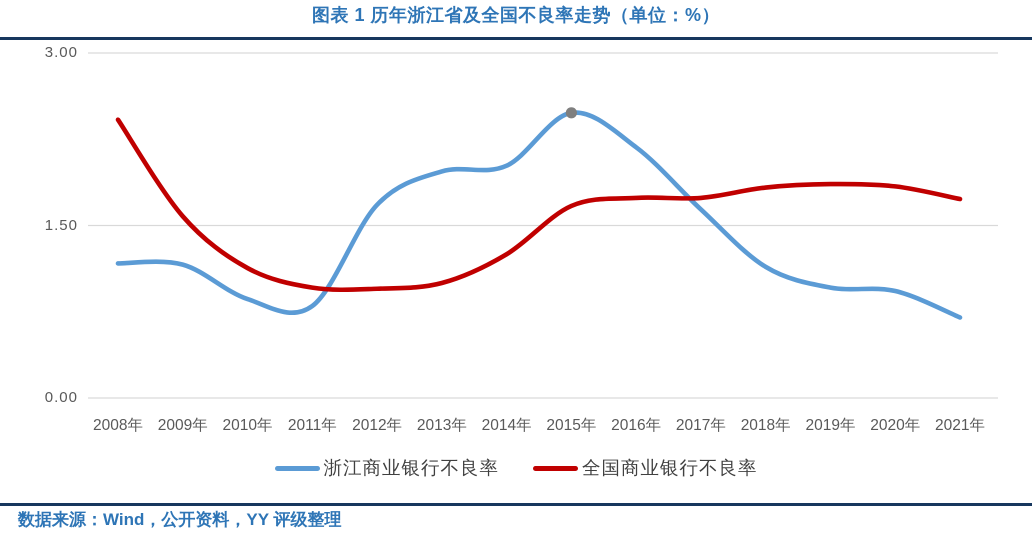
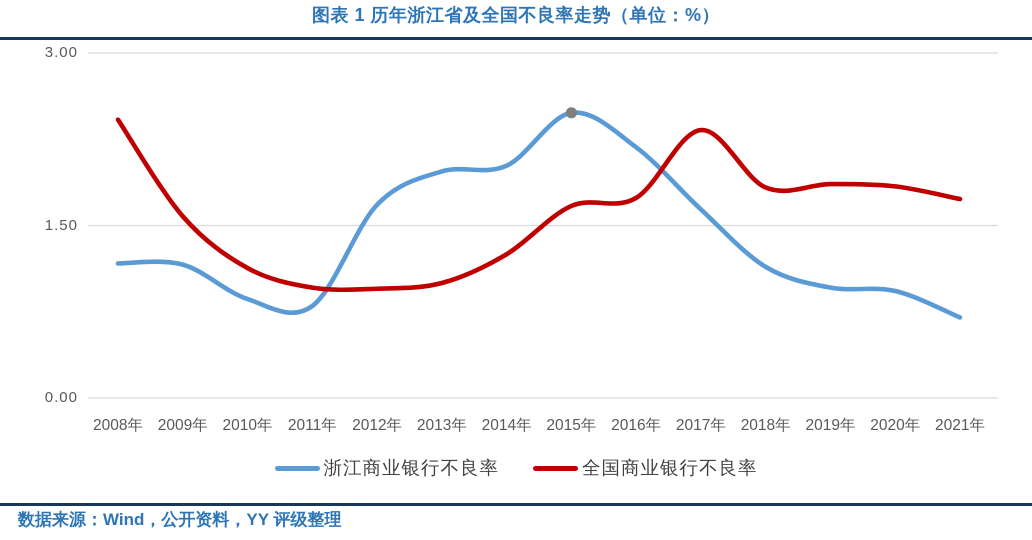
全国商业银行不良率/2017年: 1.74 -> 2.33
